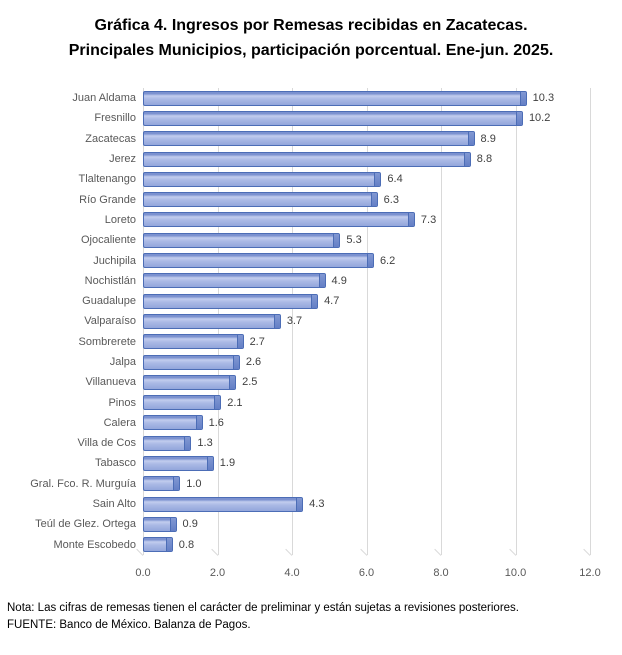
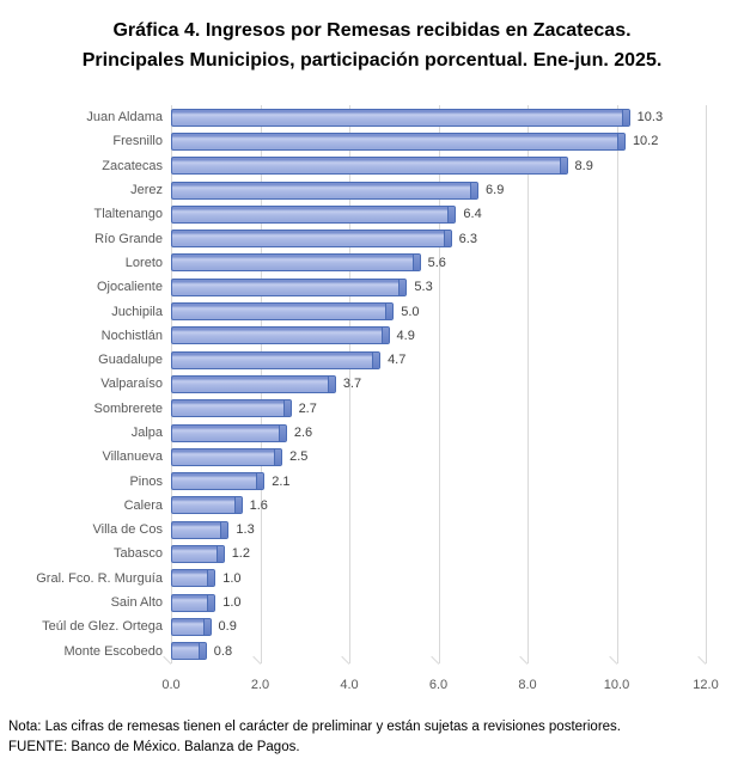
Jerez: 8.8 -> 6.9
Loreto: 7.3 -> 5.6
Juchipila: 6.2 -> 5.0
Tabasco: 1.9 -> 1.2
Sain Alto: 4.3 -> 1.0
